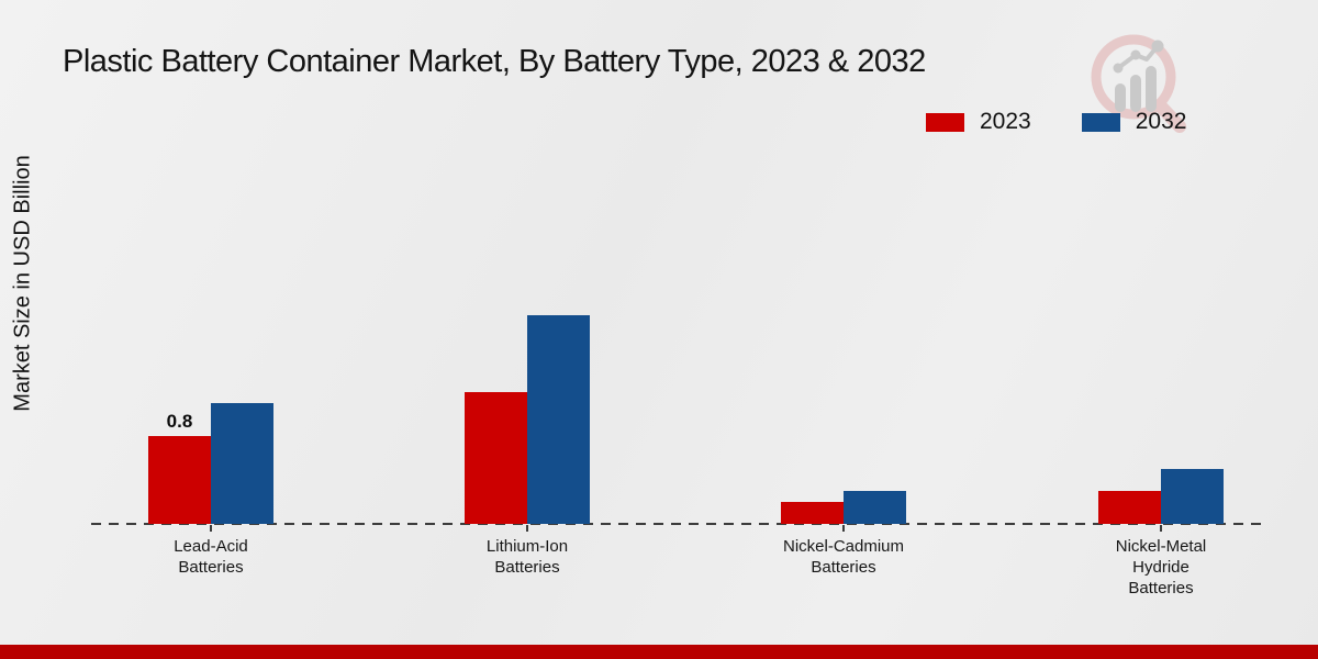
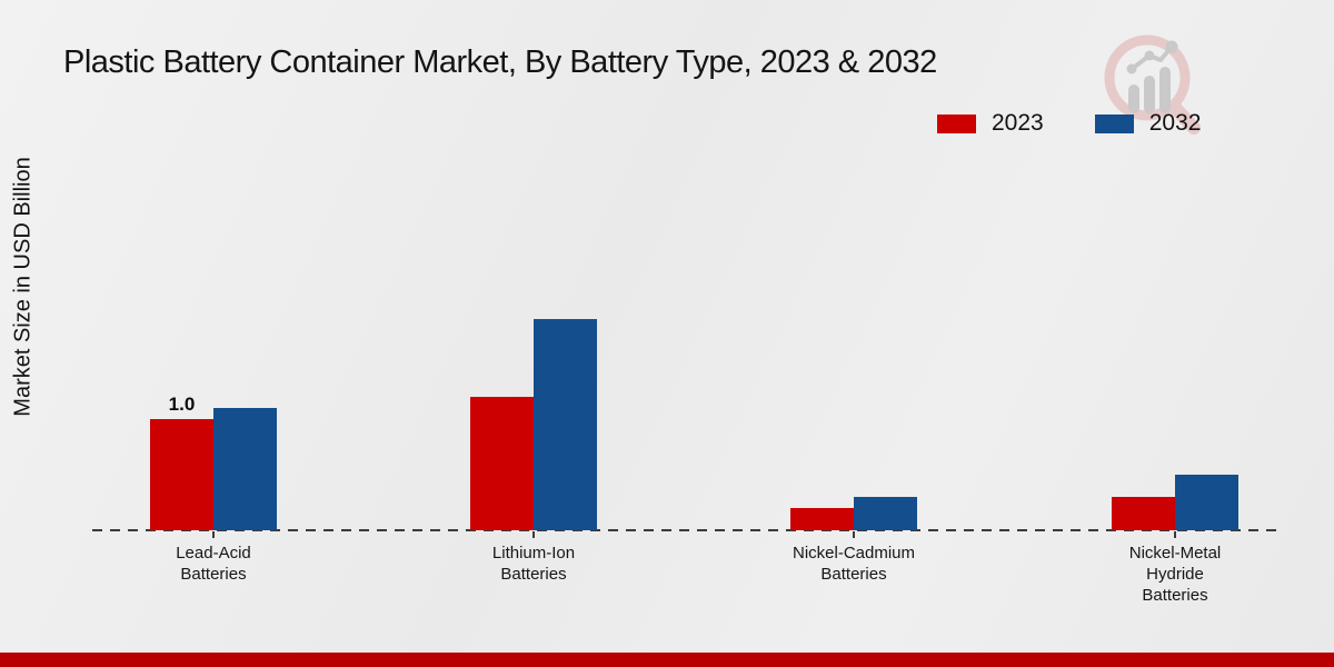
2023/Lead-Acid Batteries: 0.8 -> 1.0
